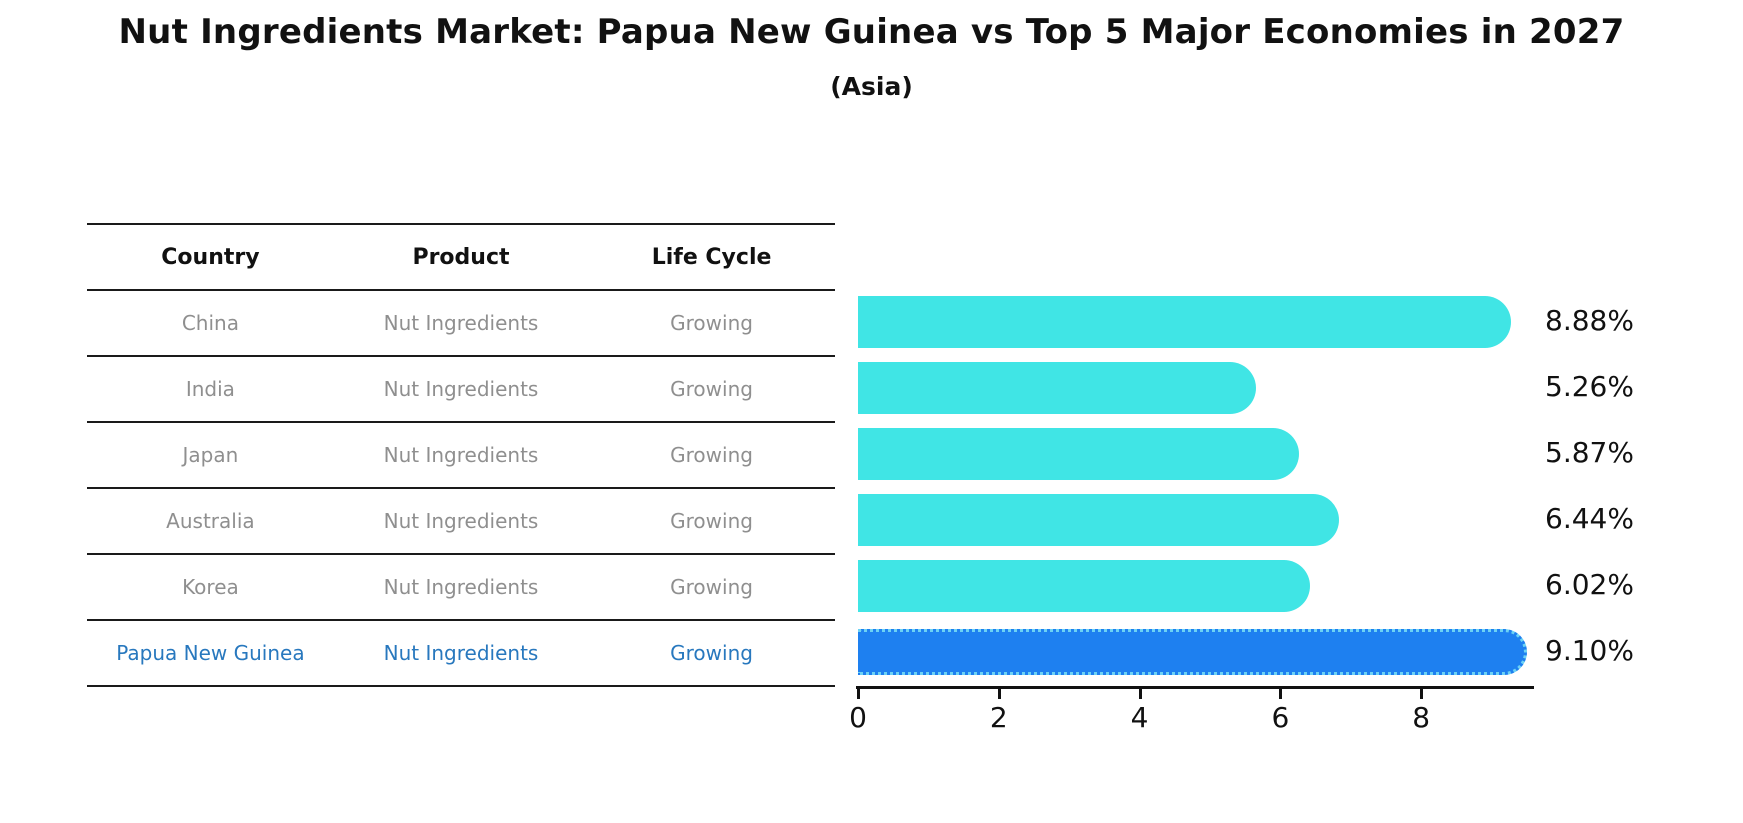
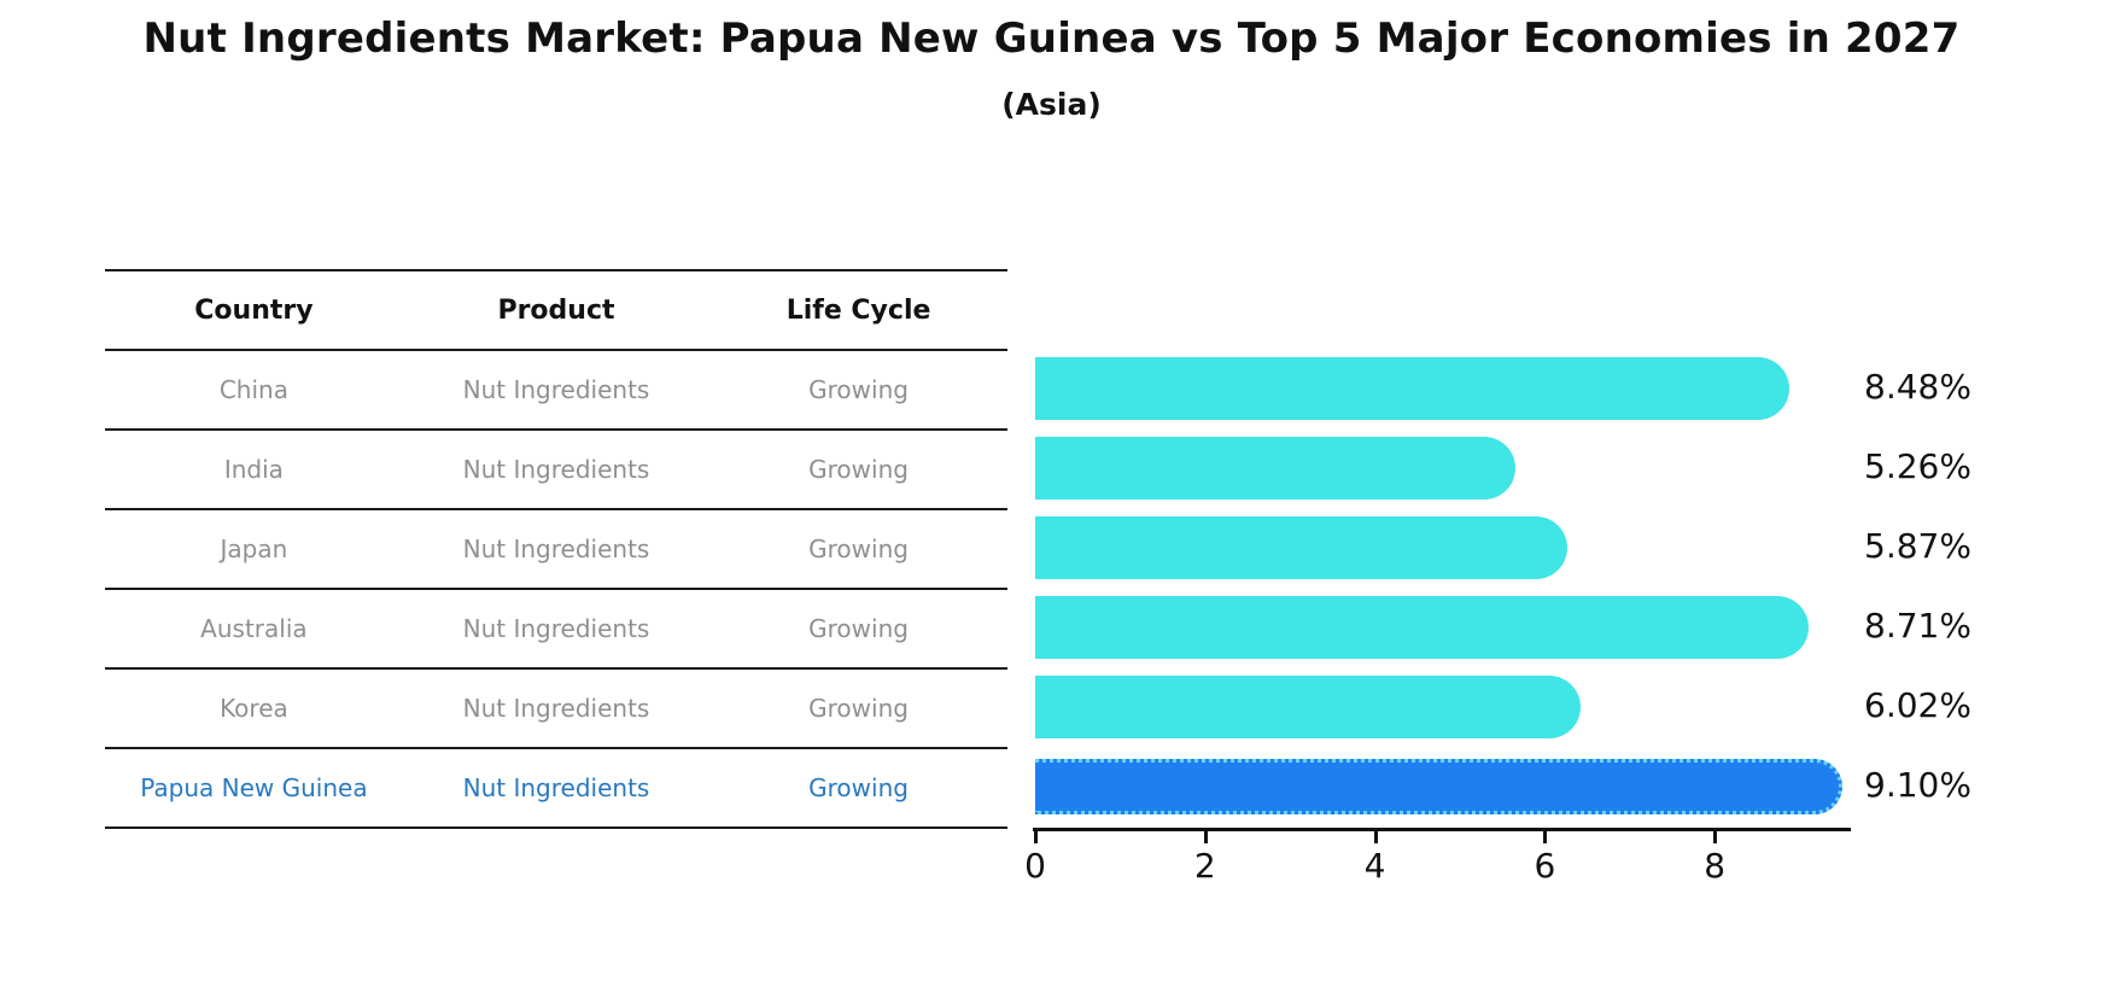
China: 8.88% -> 8.48%
Australia: 6.44% -> 8.71%
